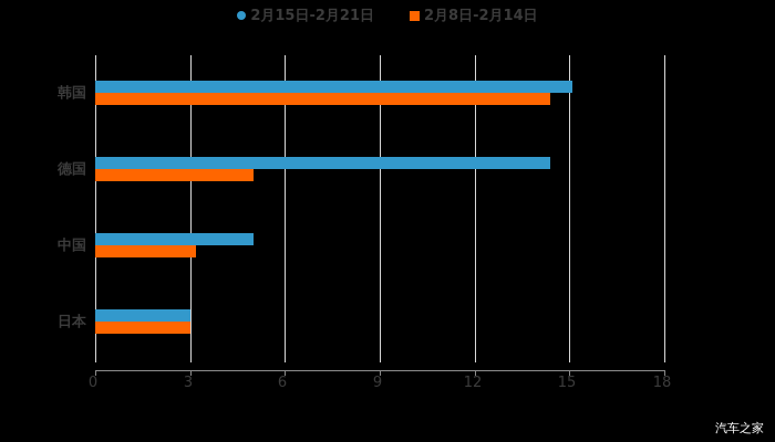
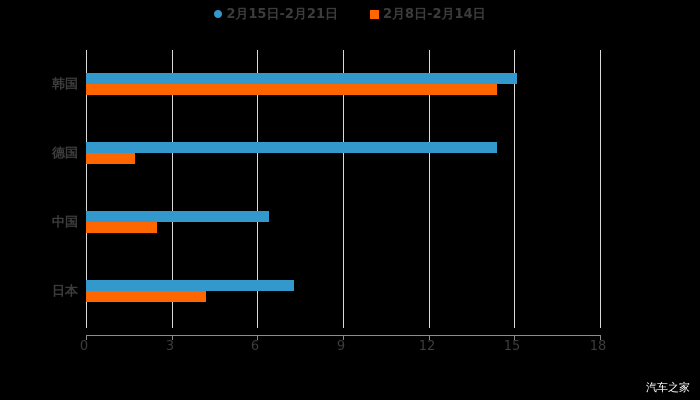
2月8日-2月14日/德国: 5.0 -> 1.7
2月15日-2月21日/中国: 5.0 -> 6.4
2月8日-2月14日/中国: 3.2 -> 2.5
2月15日-2月21日/日本: 3.0 -> 7.3
2月8日-2月14日/日本: 3.0 -> 4.2
